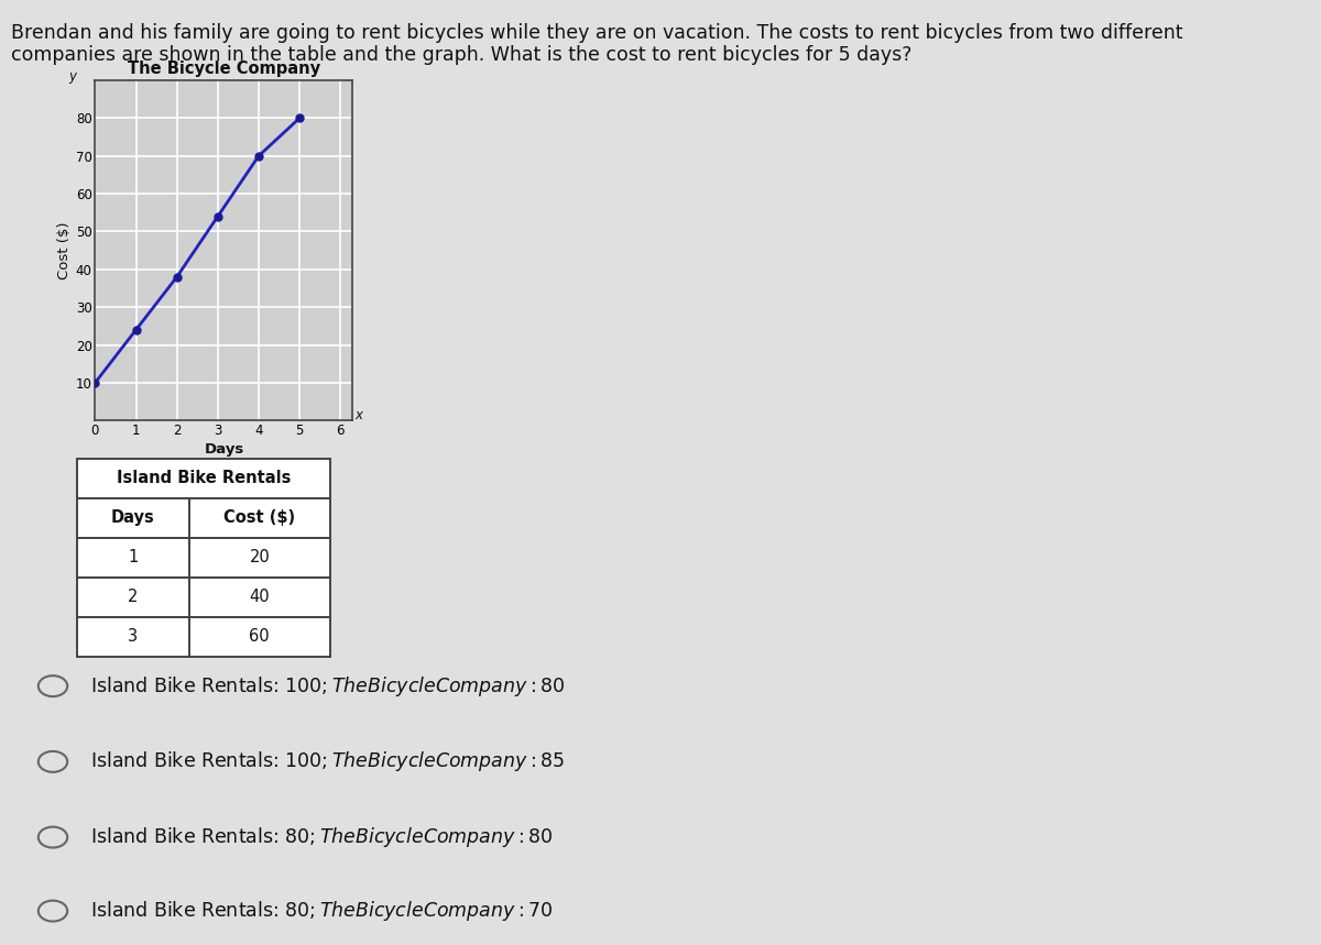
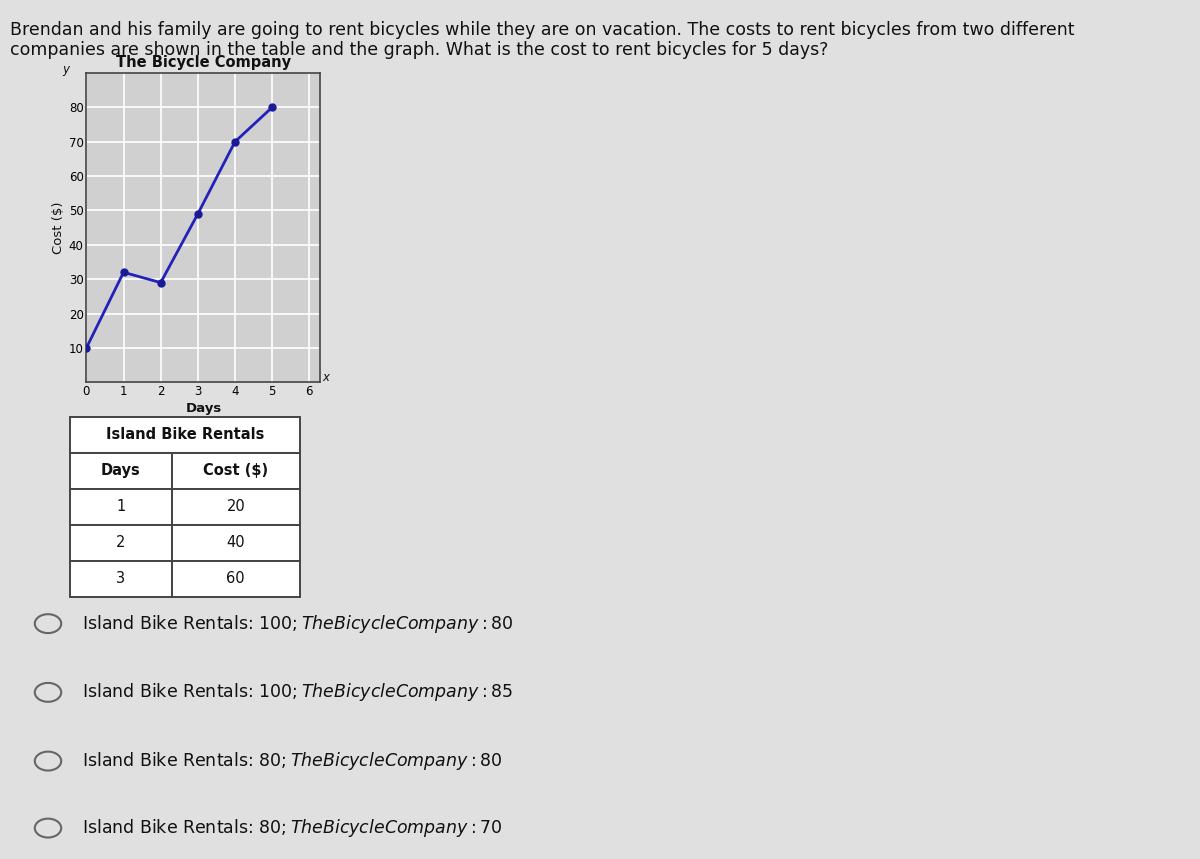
1: 24 -> 32
2: 38 -> 29
3: 54 -> 49
